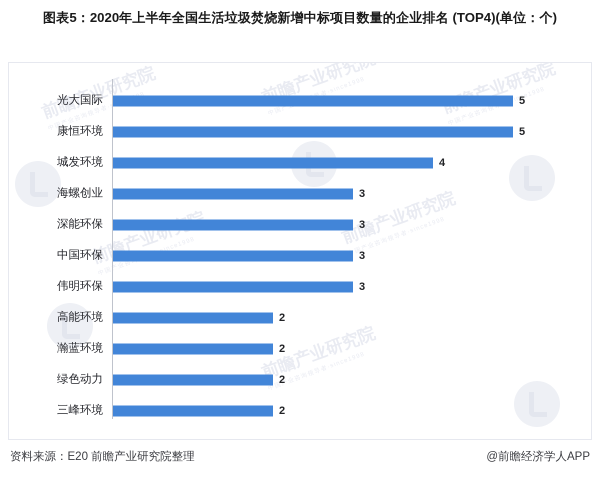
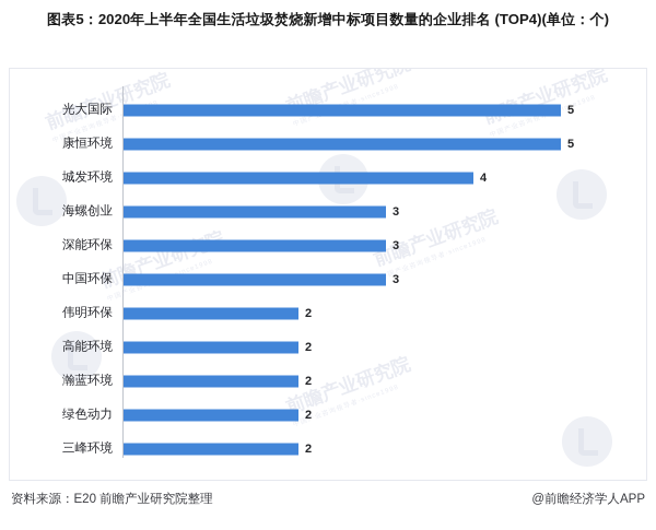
伟明环保: 3 -> 2
